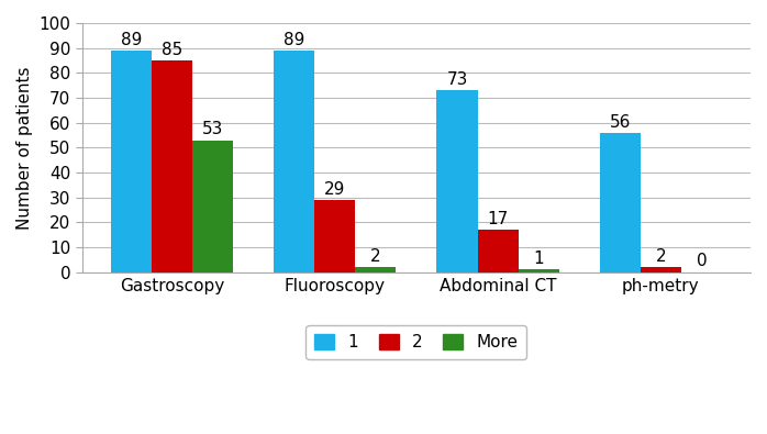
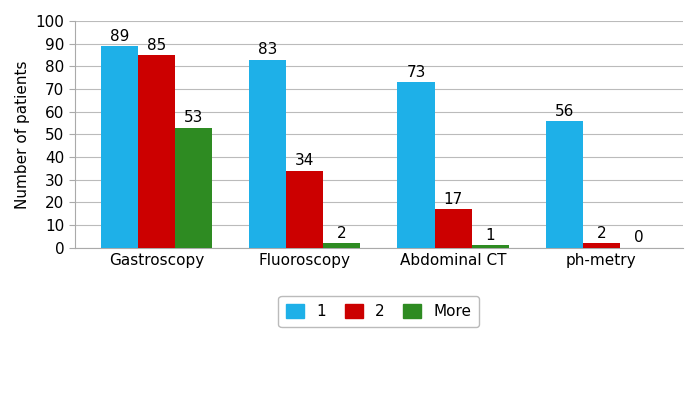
1/Fluoroscopy: 89 -> 83
2/Fluoroscopy: 29 -> 34
